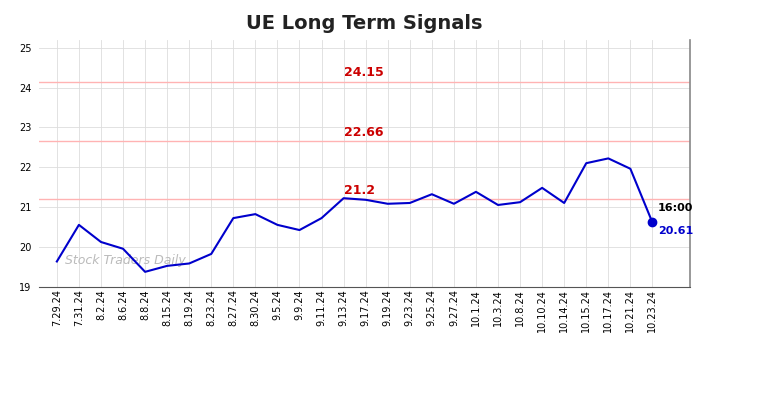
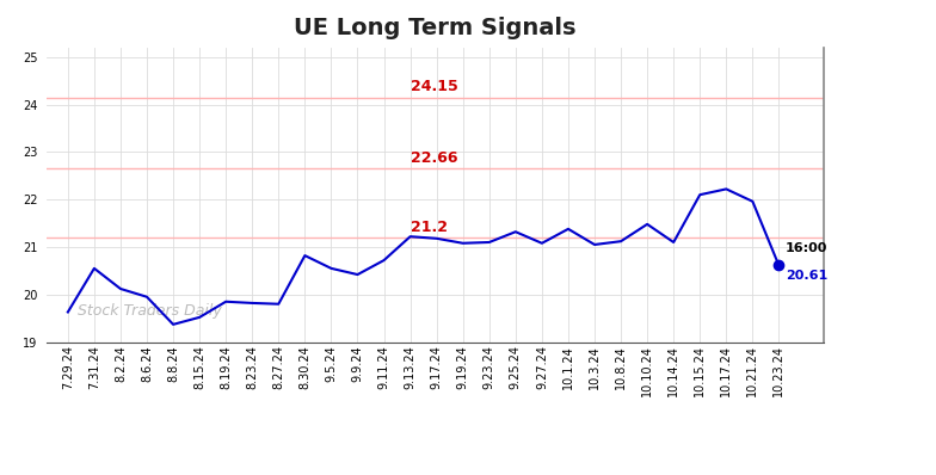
8.19.24: 19.58 -> 19.85
8.27.24: 20.72 -> 19.80
